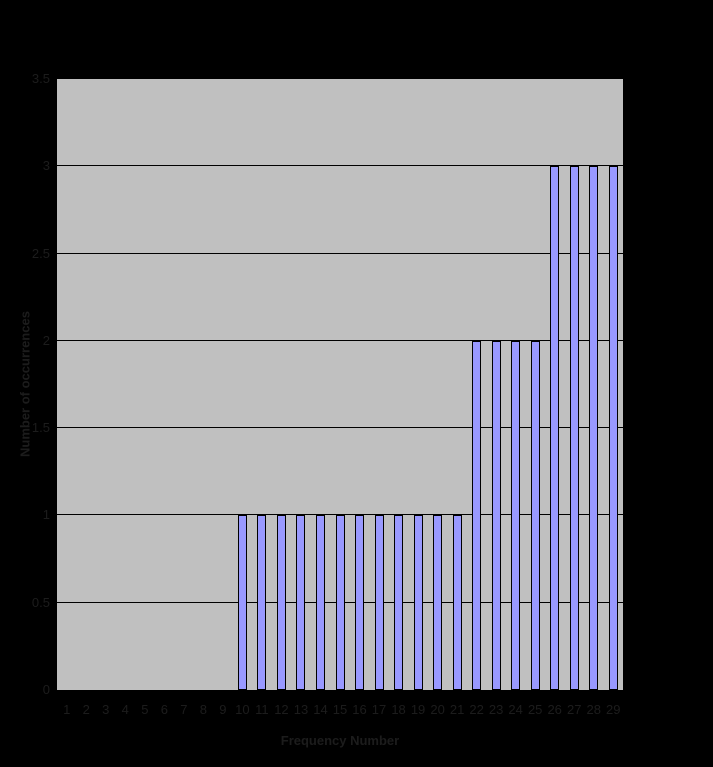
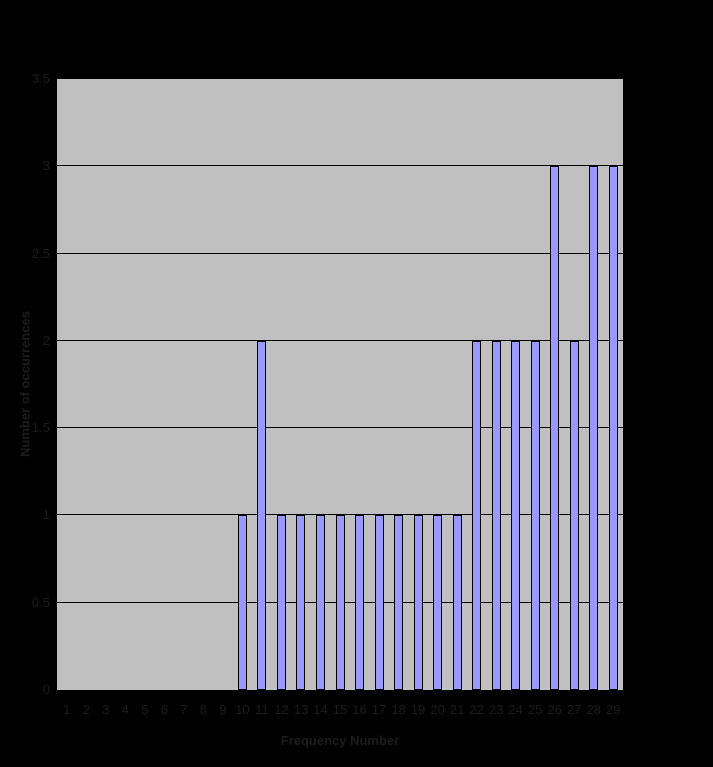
11: 1 -> 2
27: 3 -> 2
